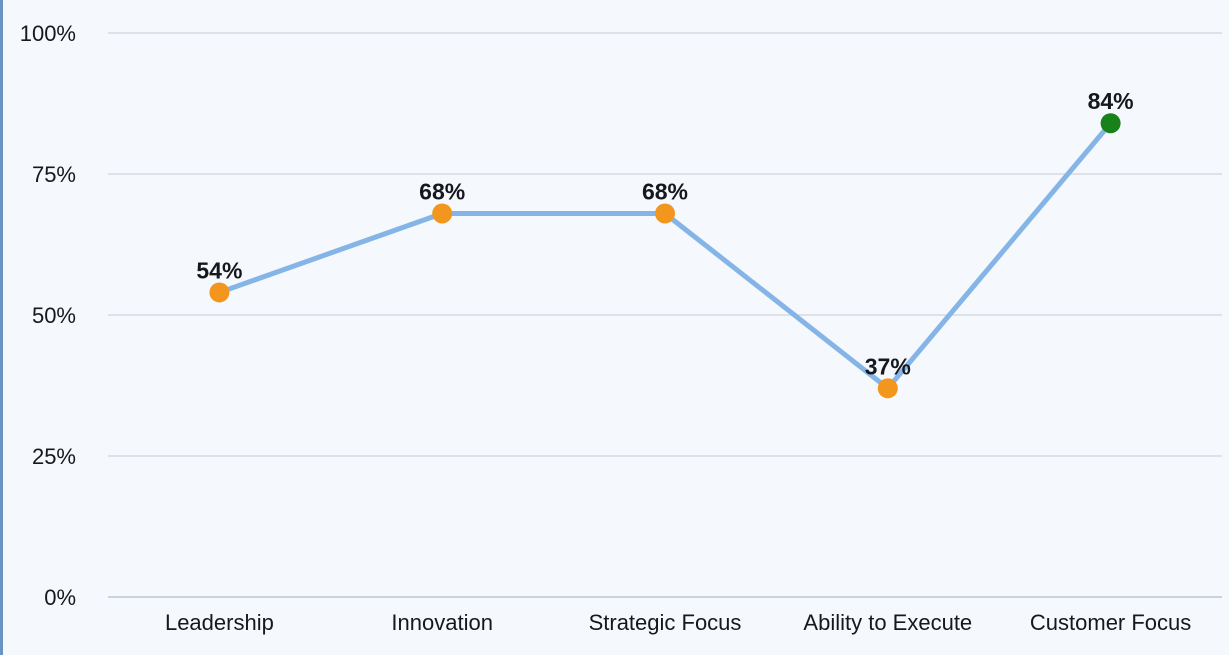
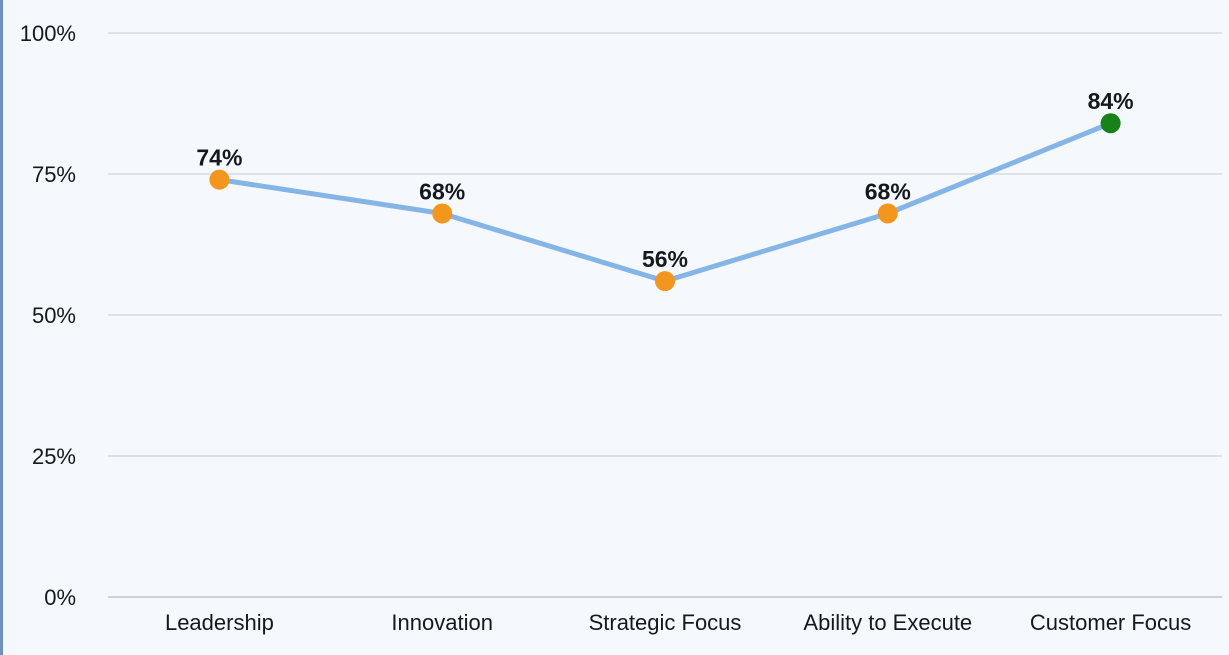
Leadership: 54% -> 74%
Strategic Focus: 68% -> 56%
Ability to Execute: 37% -> 68%
